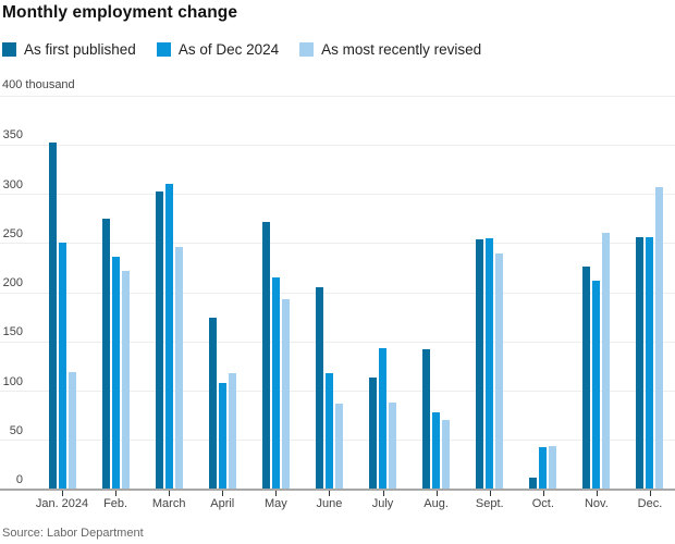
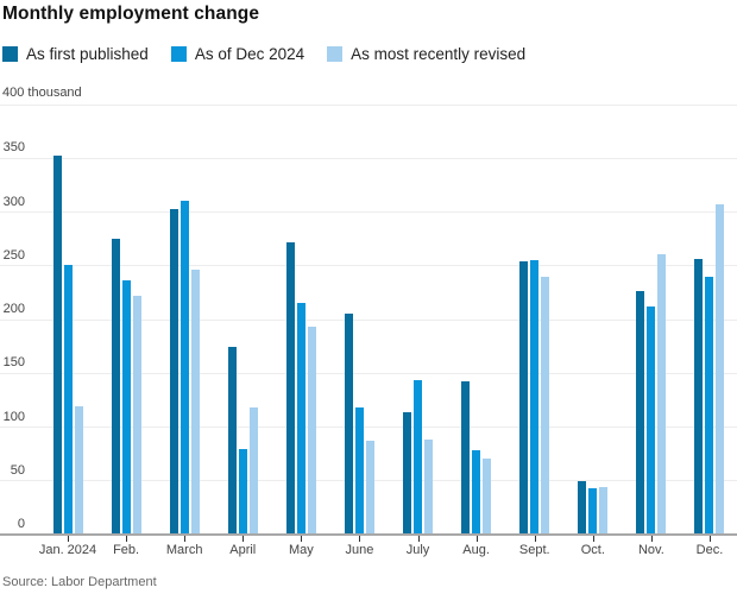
As of Dec 2024/April: 110 -> 80
As first published/Oct.: 10 -> 50
As of Dec 2024/Dec.: 260 -> 240
